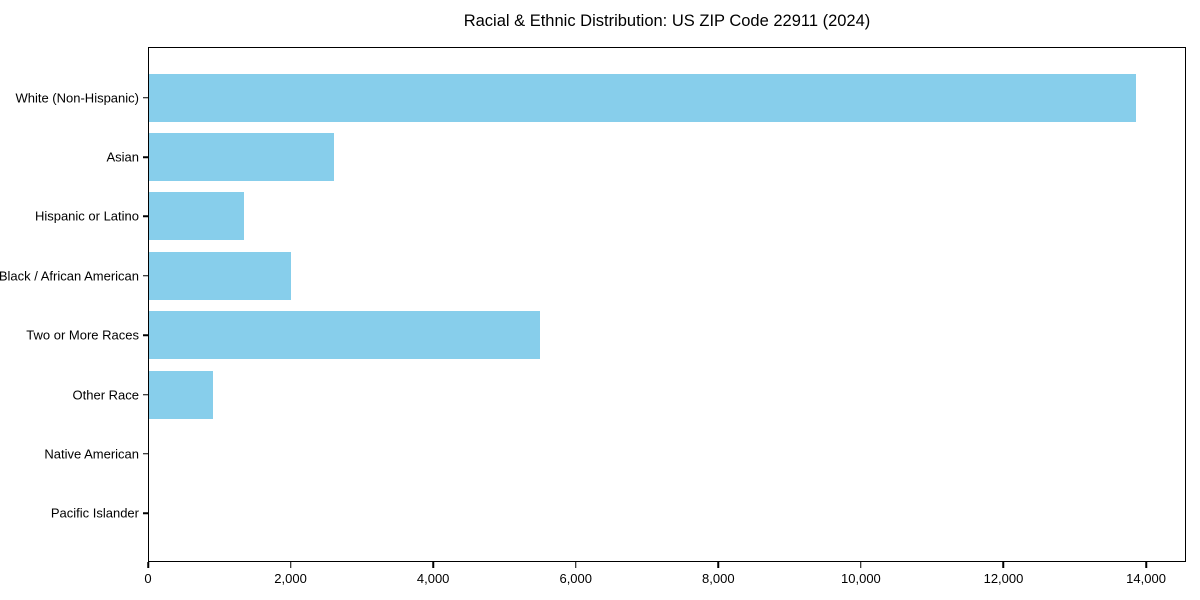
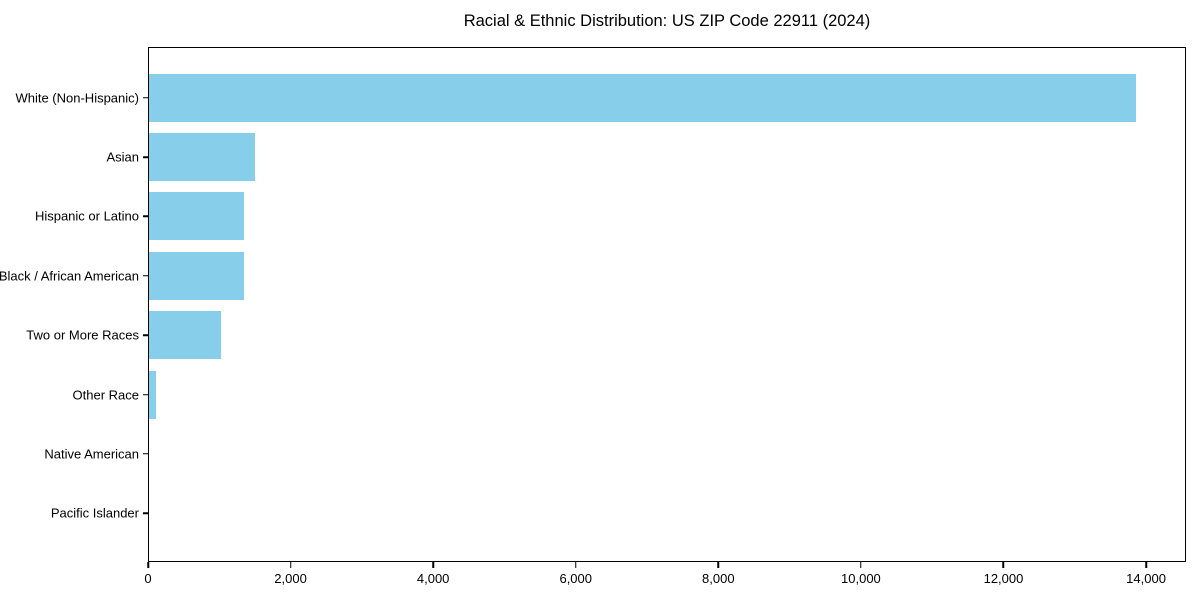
Asian: 2600 -> 1500
Black / African American: 2000 -> 1300
Two or More Races: 5500 -> 1000
Other Race: 900 -> 100
